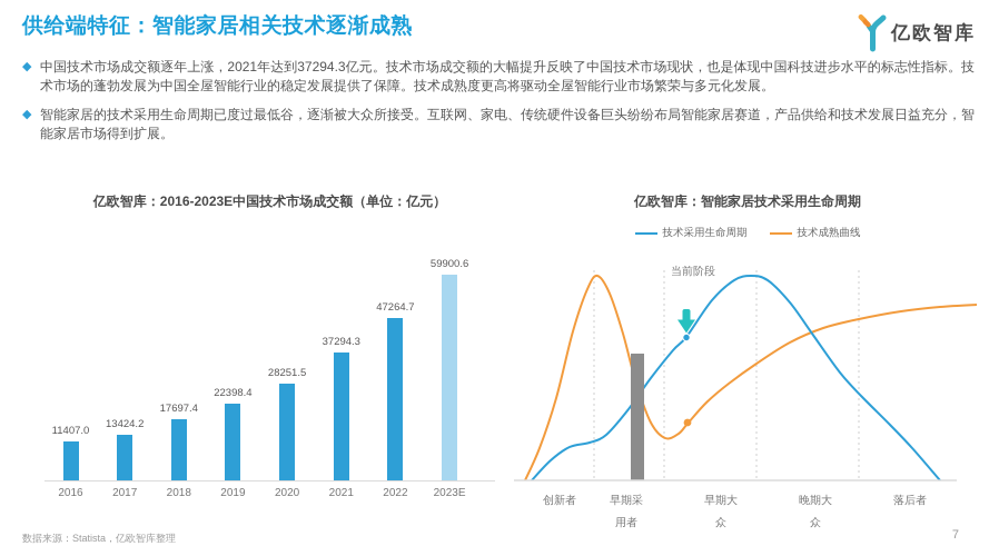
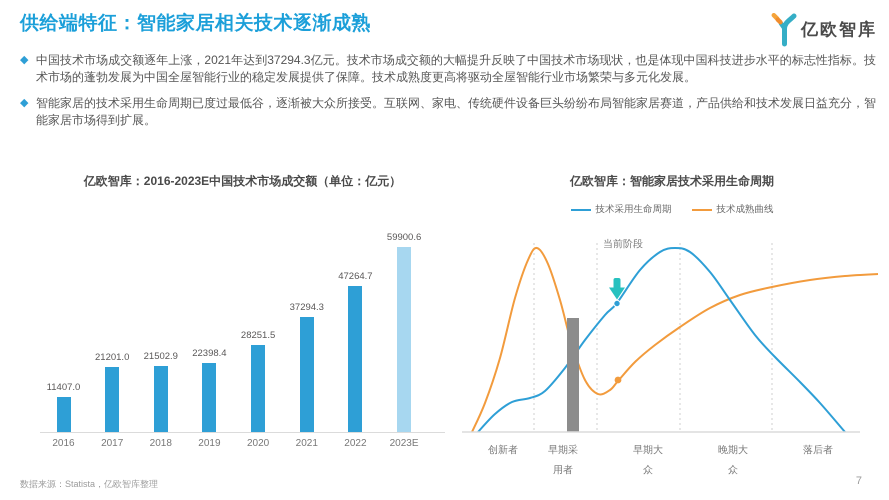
亿欧智库：2016-2023E中国技术市场成交额（单位：亿元）/2017: 13424.2 -> 21201.0
亿欧智库：2016-2023E中国技术市场成交额（单位：亿元）/2018: 17697.4 -> 21502.9
